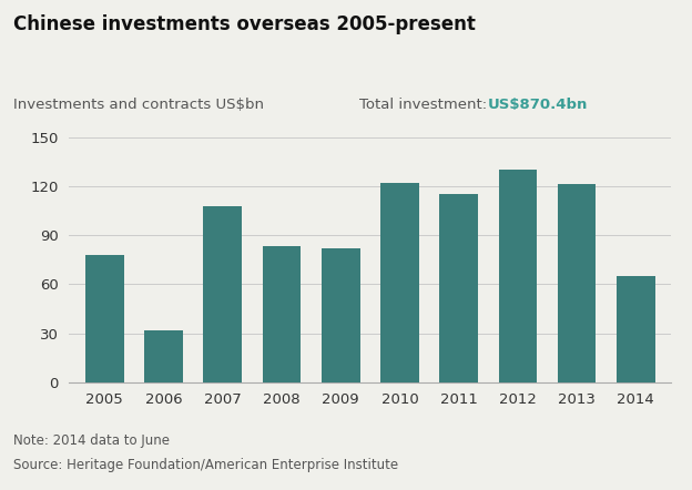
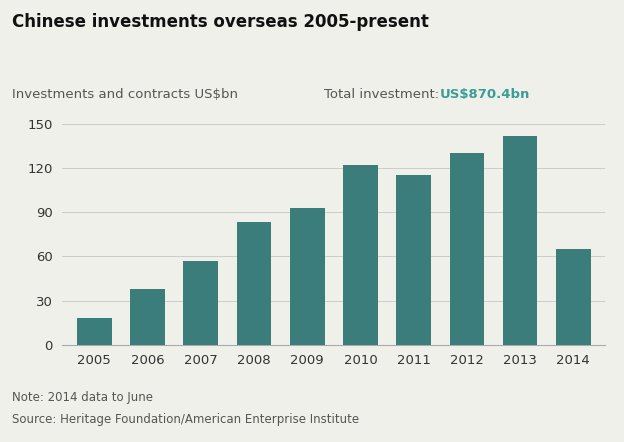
2005: 78 -> 18
2006: 32 -> 38
2007: 108 -> 57
2009: 82 -> 93
2013: 121 -> 142
